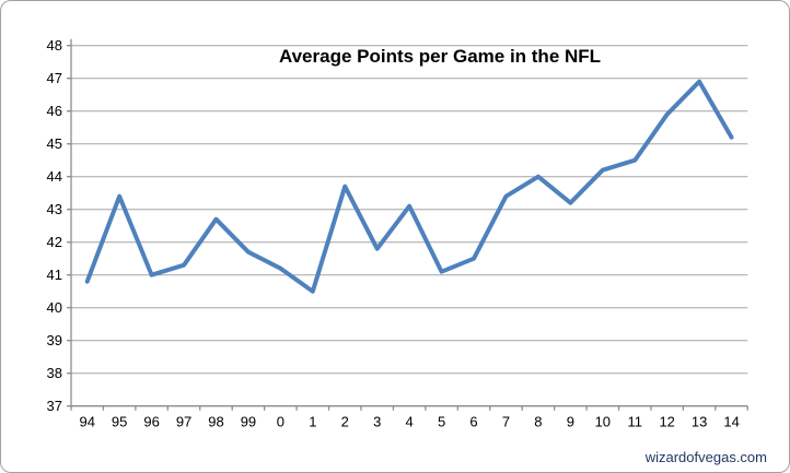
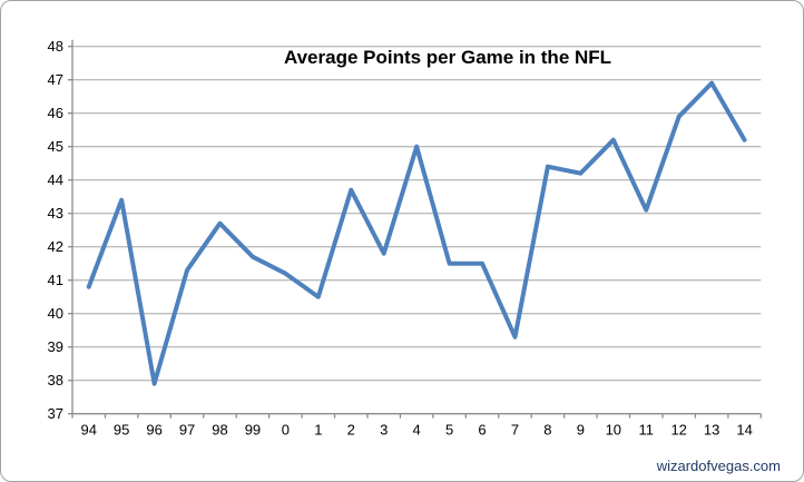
96: 41.0 -> 37.9
4: 43.1 -> 45.0
5: 41.1 -> 41.5
7: 43.4 -> 39.3
8: 44.0 -> 44.4
9: 43.2 -> 44.2
10: 44.2 -> 45.2
11: 44.5 -> 43.1
